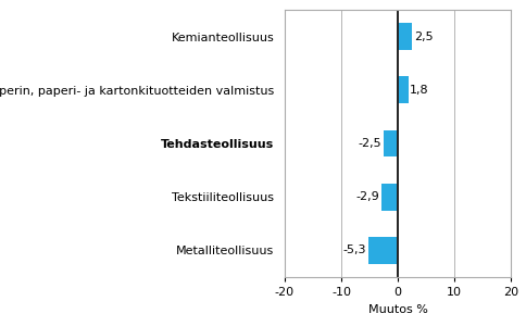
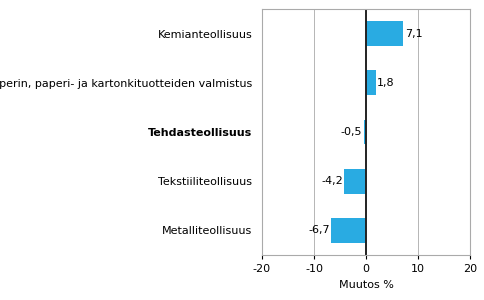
Kemianteollisuus: 2,5 -> 7,1
Tehdasteollisuus: -2,5 -> -0,5
Tekstiiliteollisuus: -2,9 -> -4,2
Metalliteollisuus: -5,3 -> -6,7
